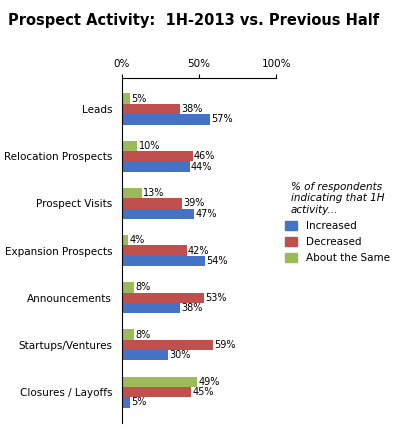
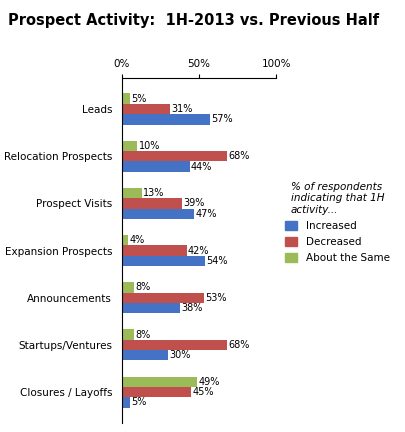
Decreased/Leads: 38% -> 31%
Decreased/Relocation Prospects: 46% -> 68%
Decreased/Startups/Ventures: 59% -> 68%
